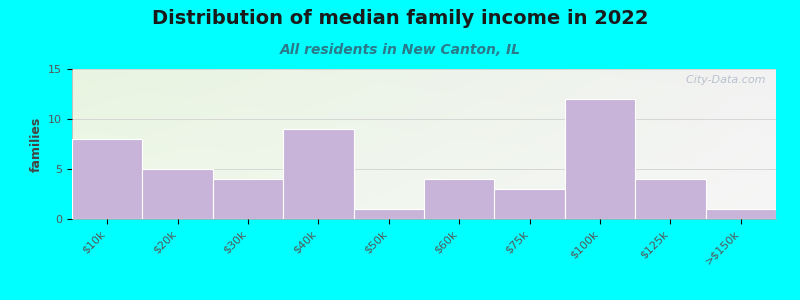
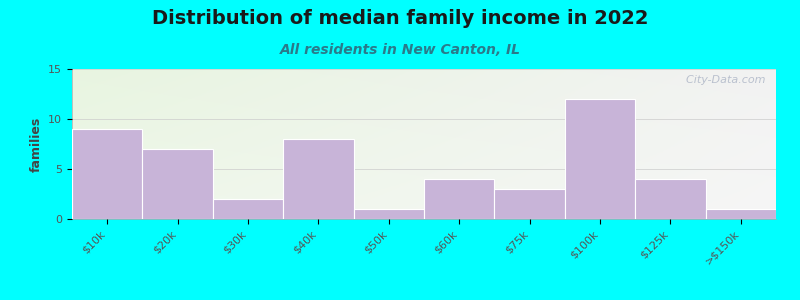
$10k: 8 -> 9
$20k: 5 -> 7
$30k: 4 -> 2
$40k: 9 -> 8
